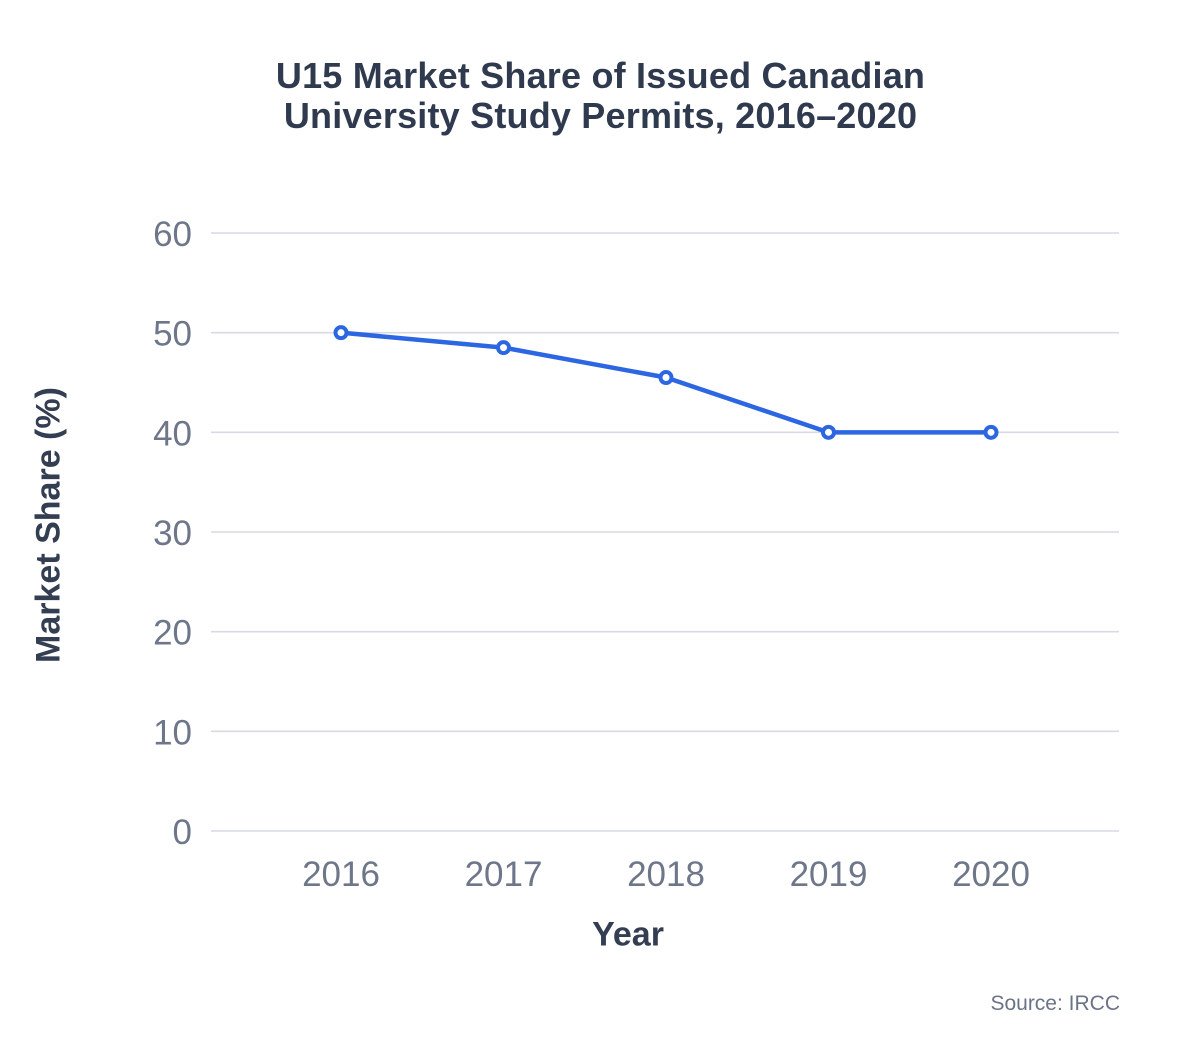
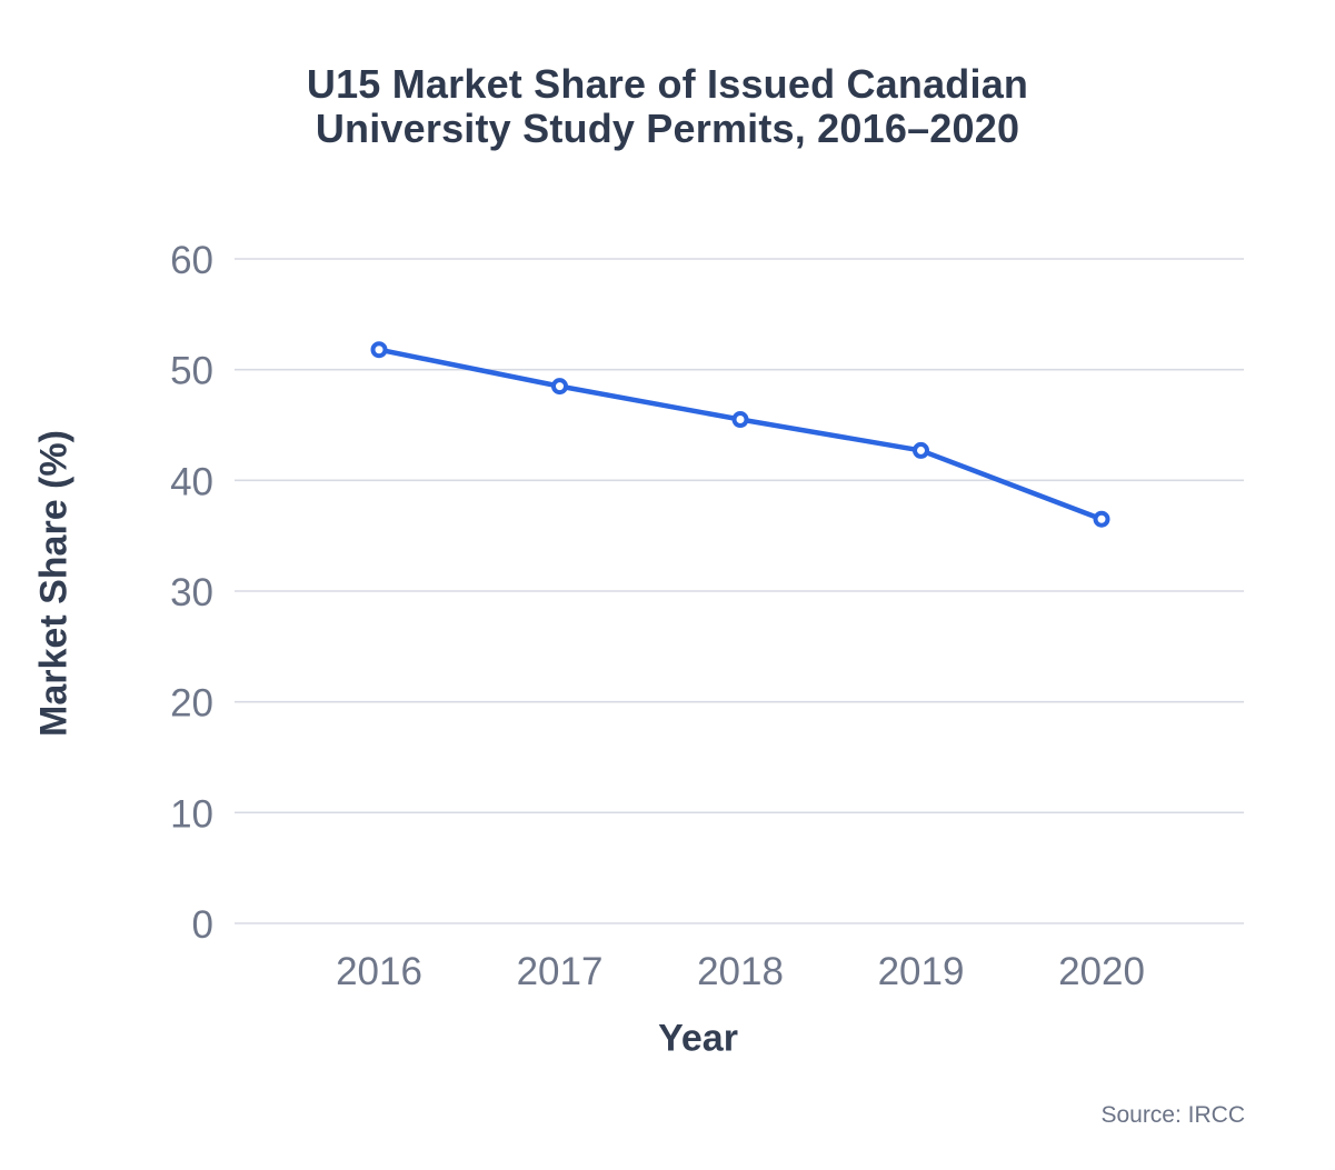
2016: 50 -> 52
2019: 40 -> 43
2020: 40 -> 36
